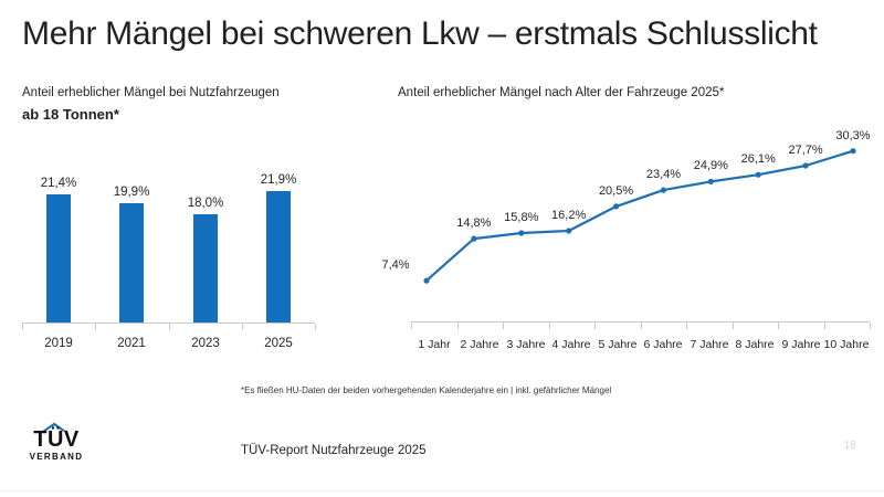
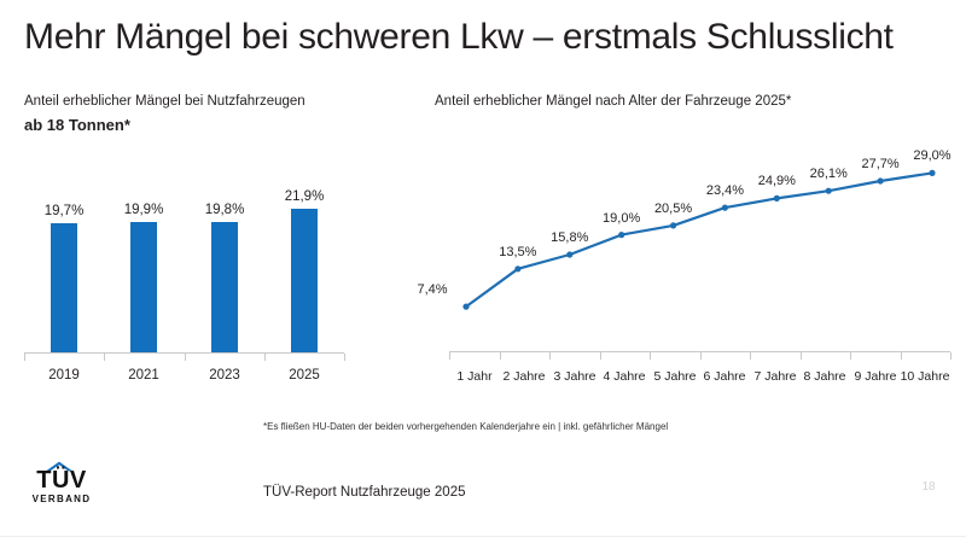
Anteil erheblicher Mängel bei Nutzfahrzeugen/2019: 21,4% -> 19,7%
Anteil erheblicher Mängel bei Nutzfahrzeugen/2023: 18,0% -> 19,8%
Anteil erheblicher Mängel nach Alter der Fahrzeuge 2025*/2 Jahre: 14,8% -> 13,5%
Anteil erheblicher Mängel nach Alter der Fahrzeuge 2025*/4 Jahre: 16,2% -> 19,0%
Anteil erheblicher Mängel nach Alter der Fahrzeuge 2025*/10 Jahre: 30,3% -> 29,0%
